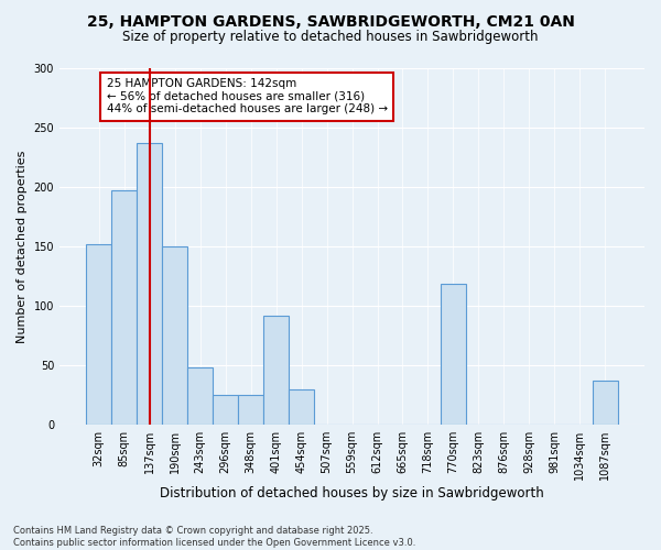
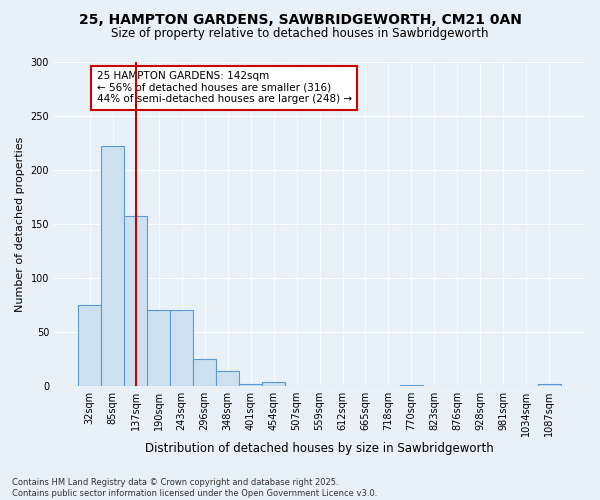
32sqm: 152 -> 75
85sqm: 197 -> 222
137sqm: 237 -> 157
190sqm: 150 -> 70
243sqm: 48 -> 70
348sqm: 25 -> 14
401sqm: 92 -> 2
454sqm: 30 -> 4
770sqm: 118 -> 1
1087sqm: 37 -> 2
